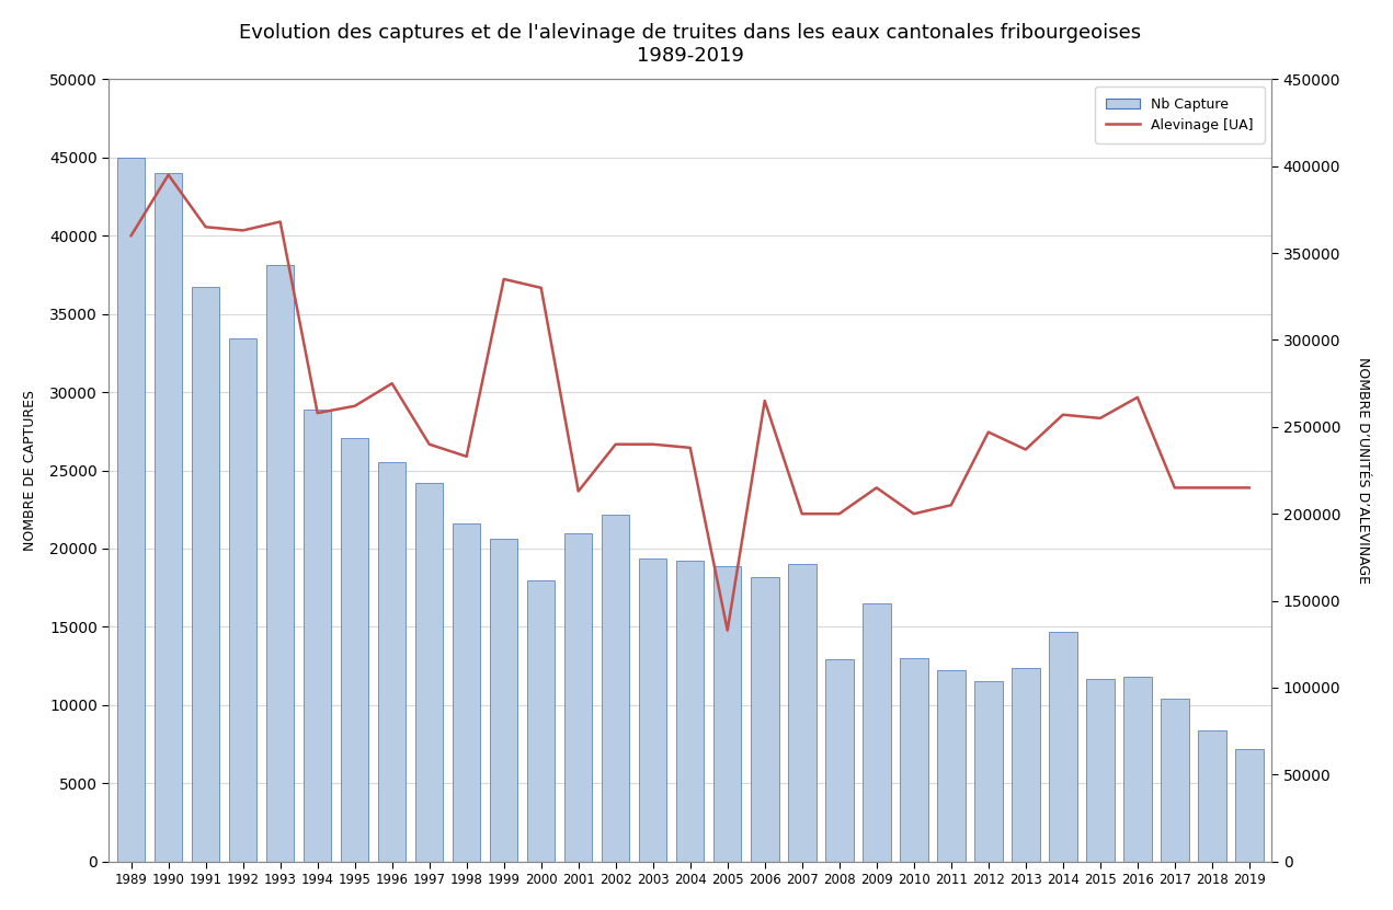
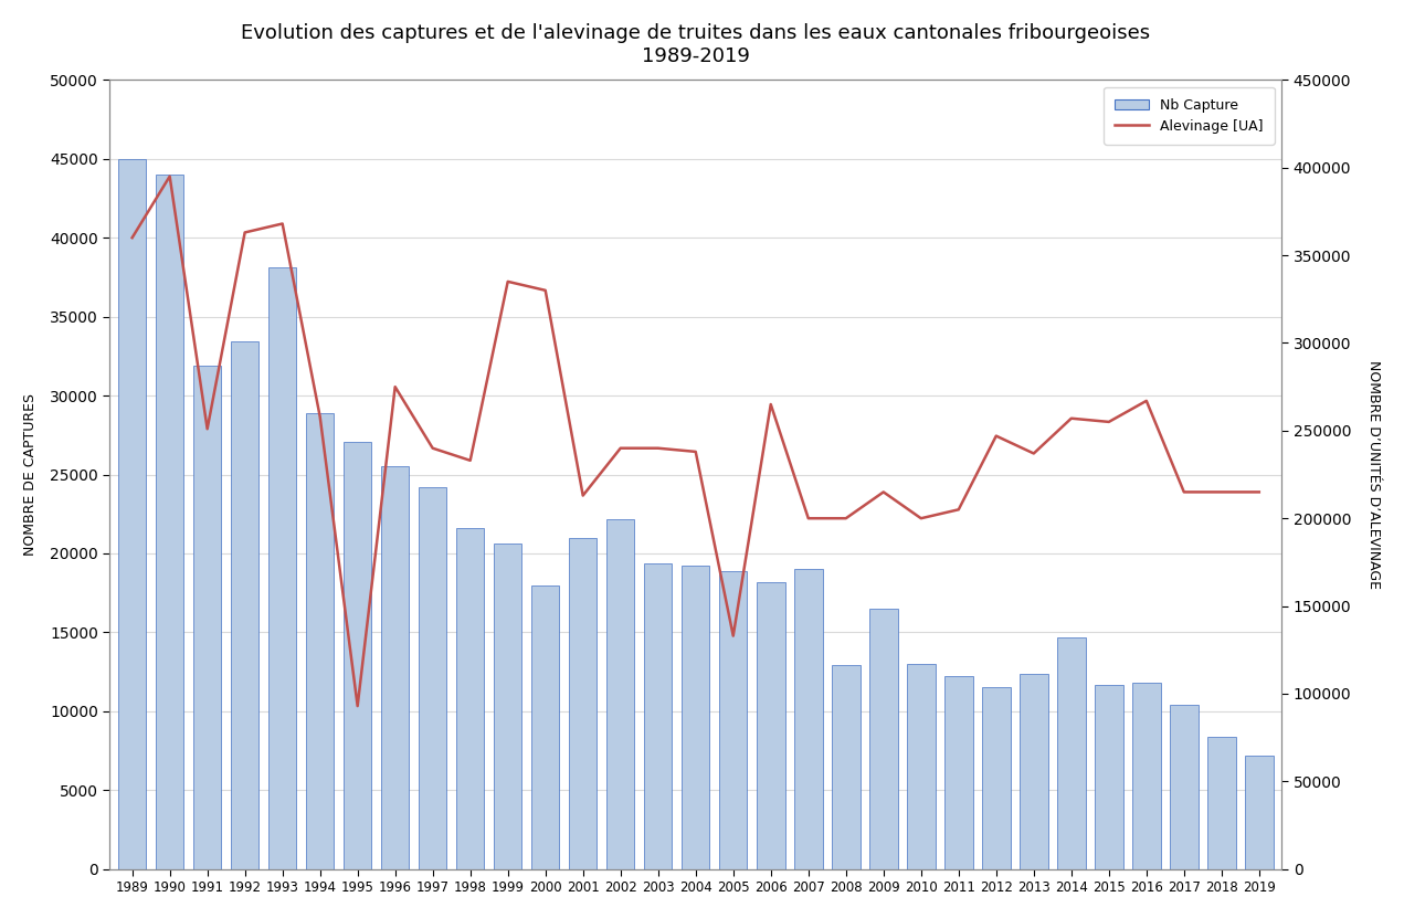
Nb Capture/1991: 36700 -> 31900
Alevinage [UA]/1991: 365000 -> 251000
Alevinage [UA]/1995: 262000 -> 93000
